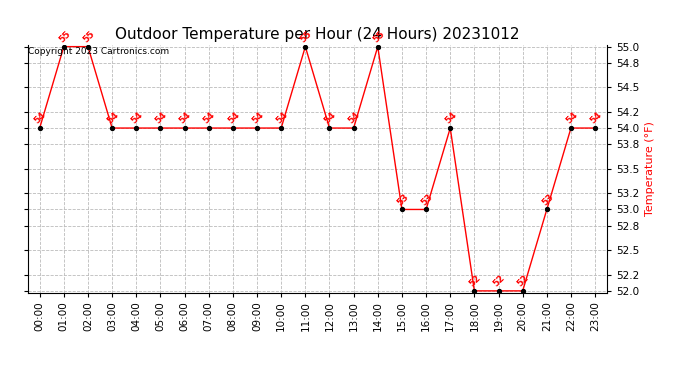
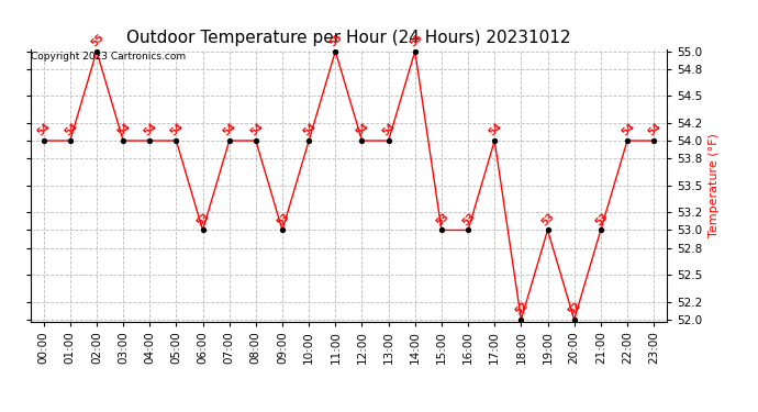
01:00: 55 -> 54
06:00: 54 -> 53
09:00: 54 -> 53
19:00: 52 -> 53
